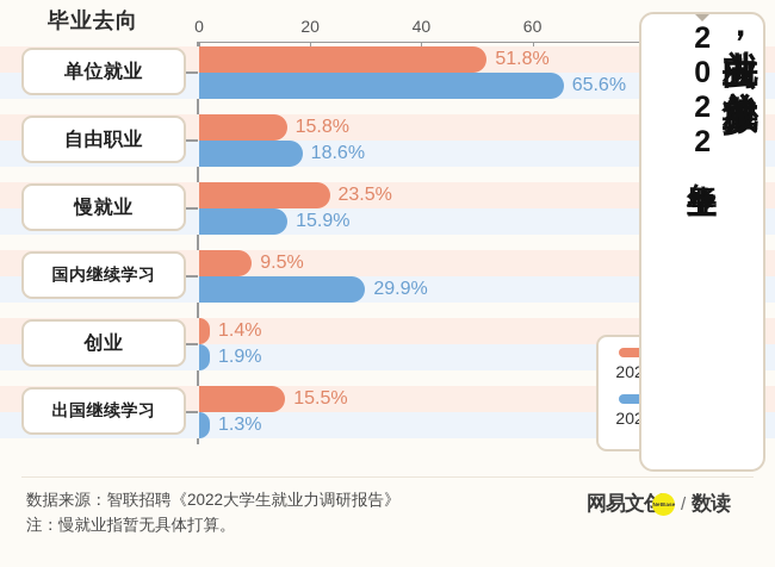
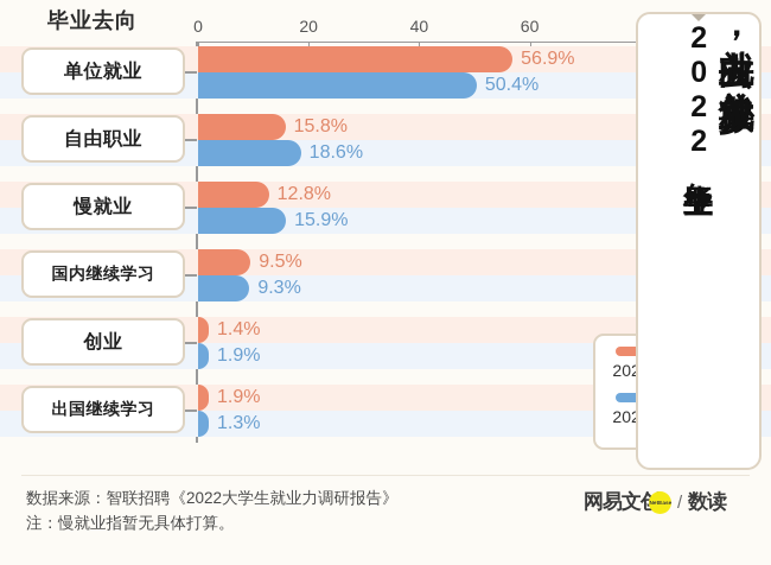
2021年/单位就业: 51.8% -> 56.9%
2022年/单位就业: 65.6% -> 50.4%
2021年/慢就业: 23.5% -> 12.8%
2022年/国内继续学习: 29.9% -> 9.3%
2021年/出国继续学习: 15.5% -> 1.9%
